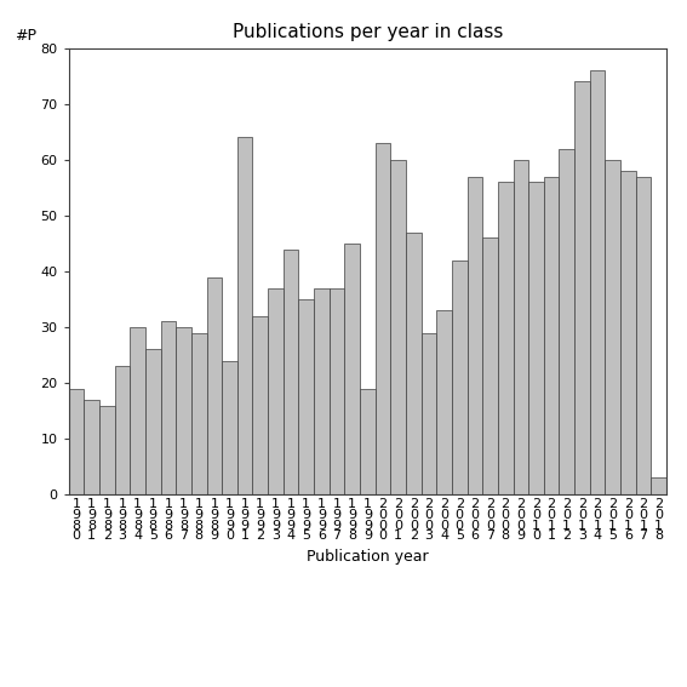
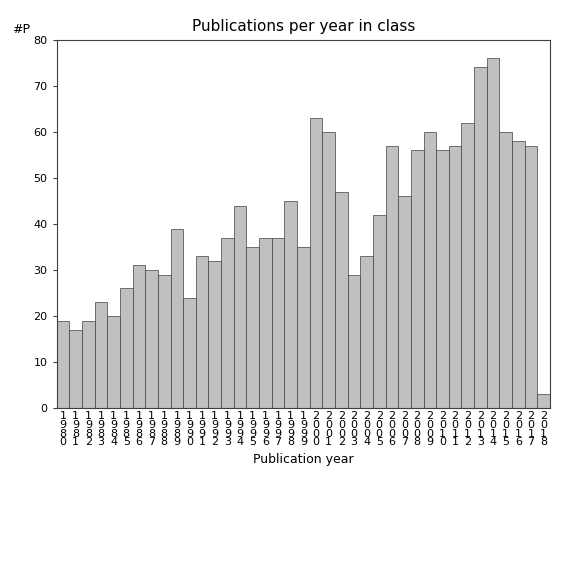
1 9 8 2: 16 -> 19
1 9 8 4: 30 -> 20
1 9 9 1: 64 -> 33
1 9 9 9: 19 -> 35
